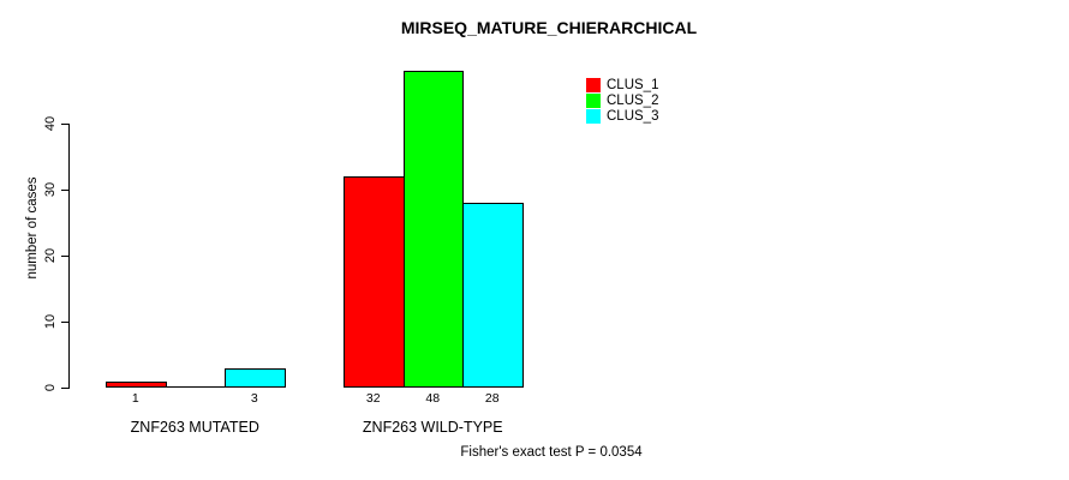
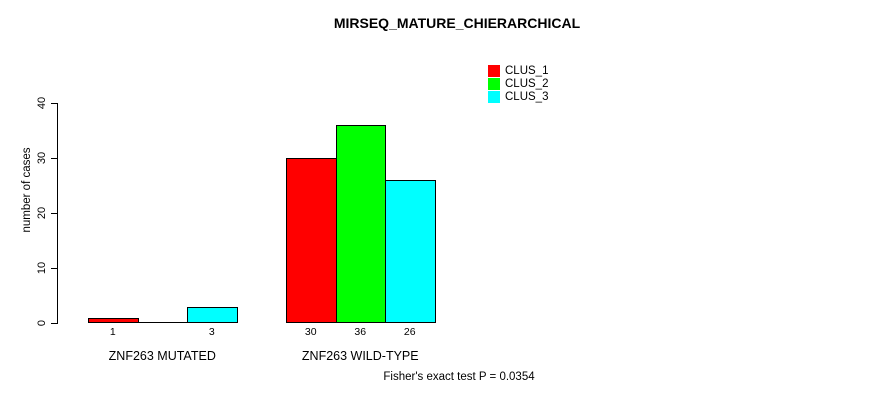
CLUS_1/ZNF263 WILD-TYPE: 32 -> 30
CLUS_2/ZNF263 WILD-TYPE: 48 -> 36
CLUS_3/ZNF263 WILD-TYPE: 28 -> 26
